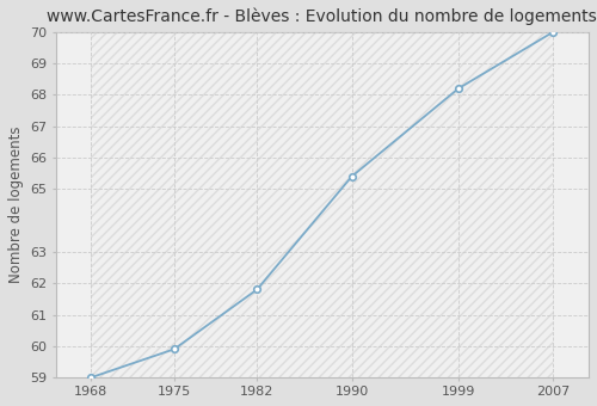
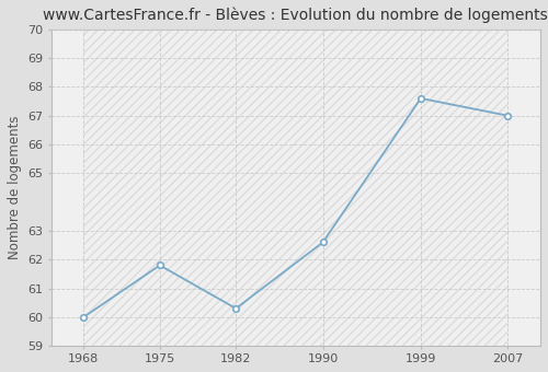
1968: 59.0 -> 60.0
1975: 59.9 -> 61.8
1982: 61.8 -> 60.3
1990: 65.4 -> 62.6
1999: 68.2 -> 67.6
2007: 70.0 -> 67.0
